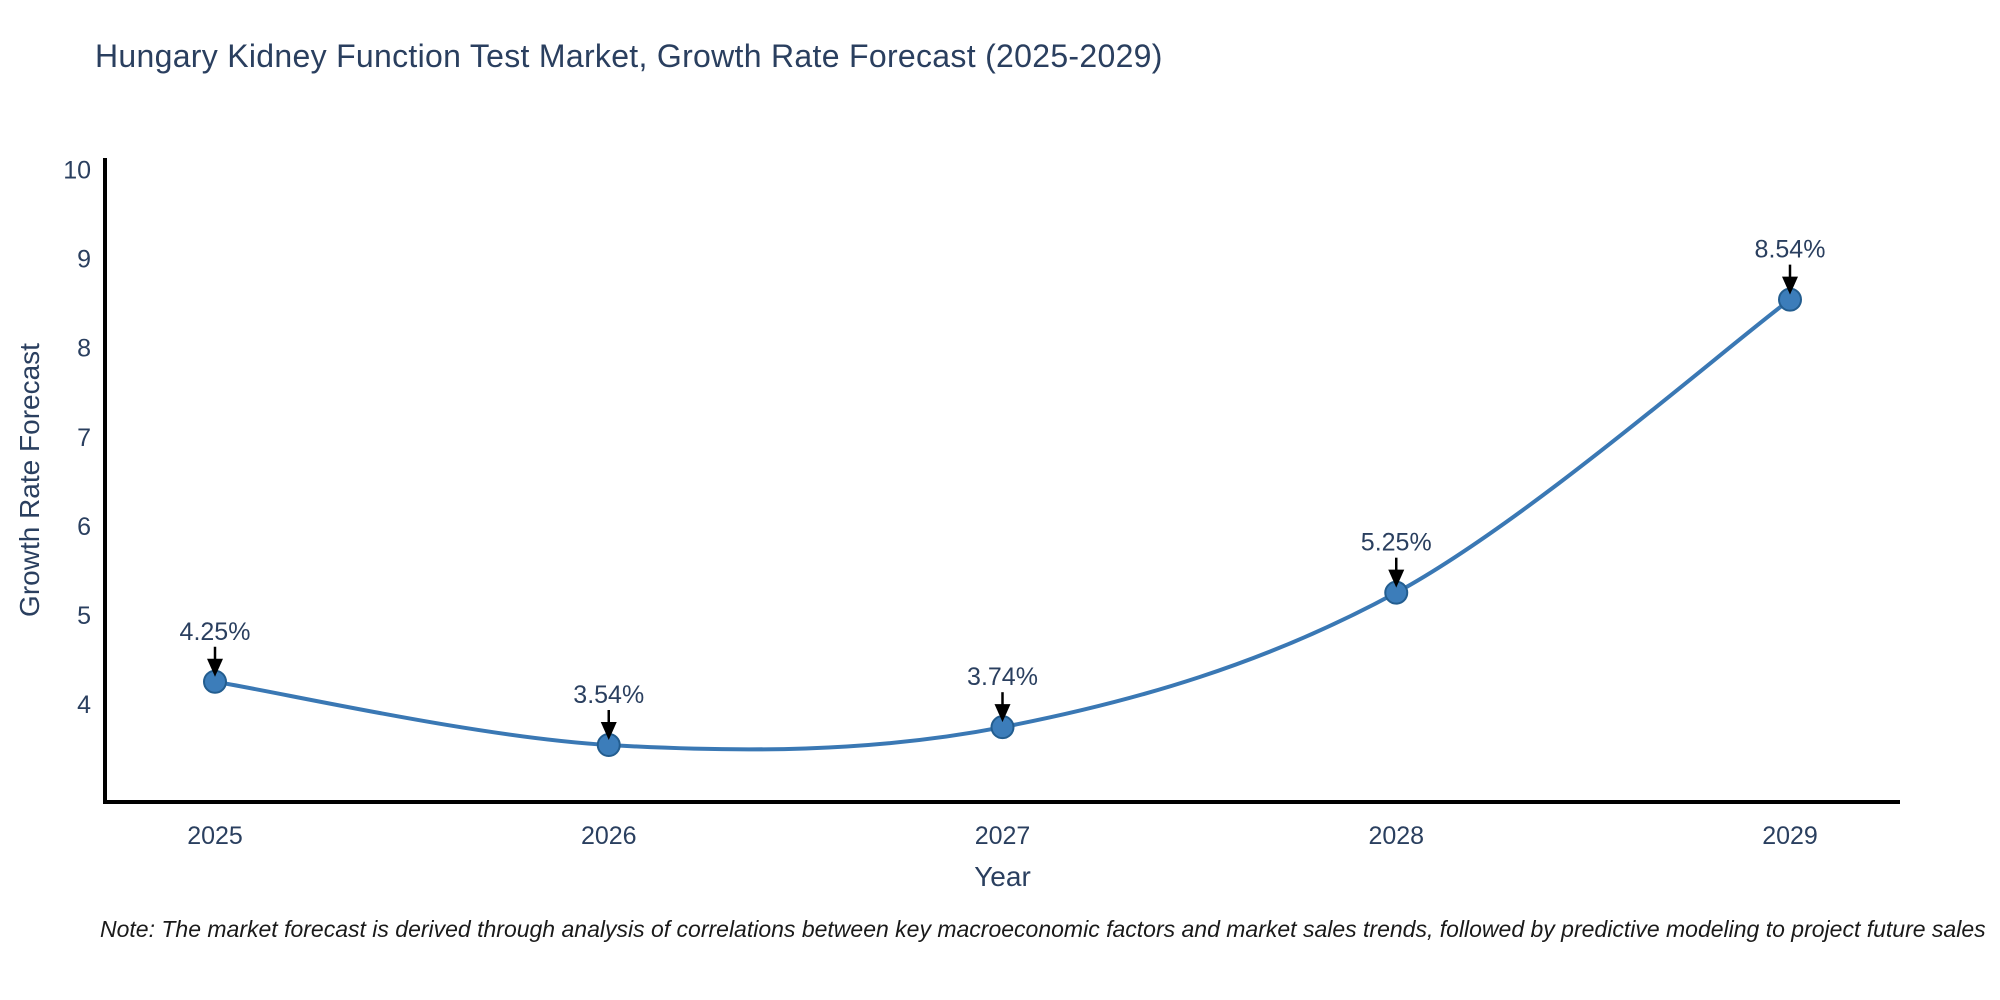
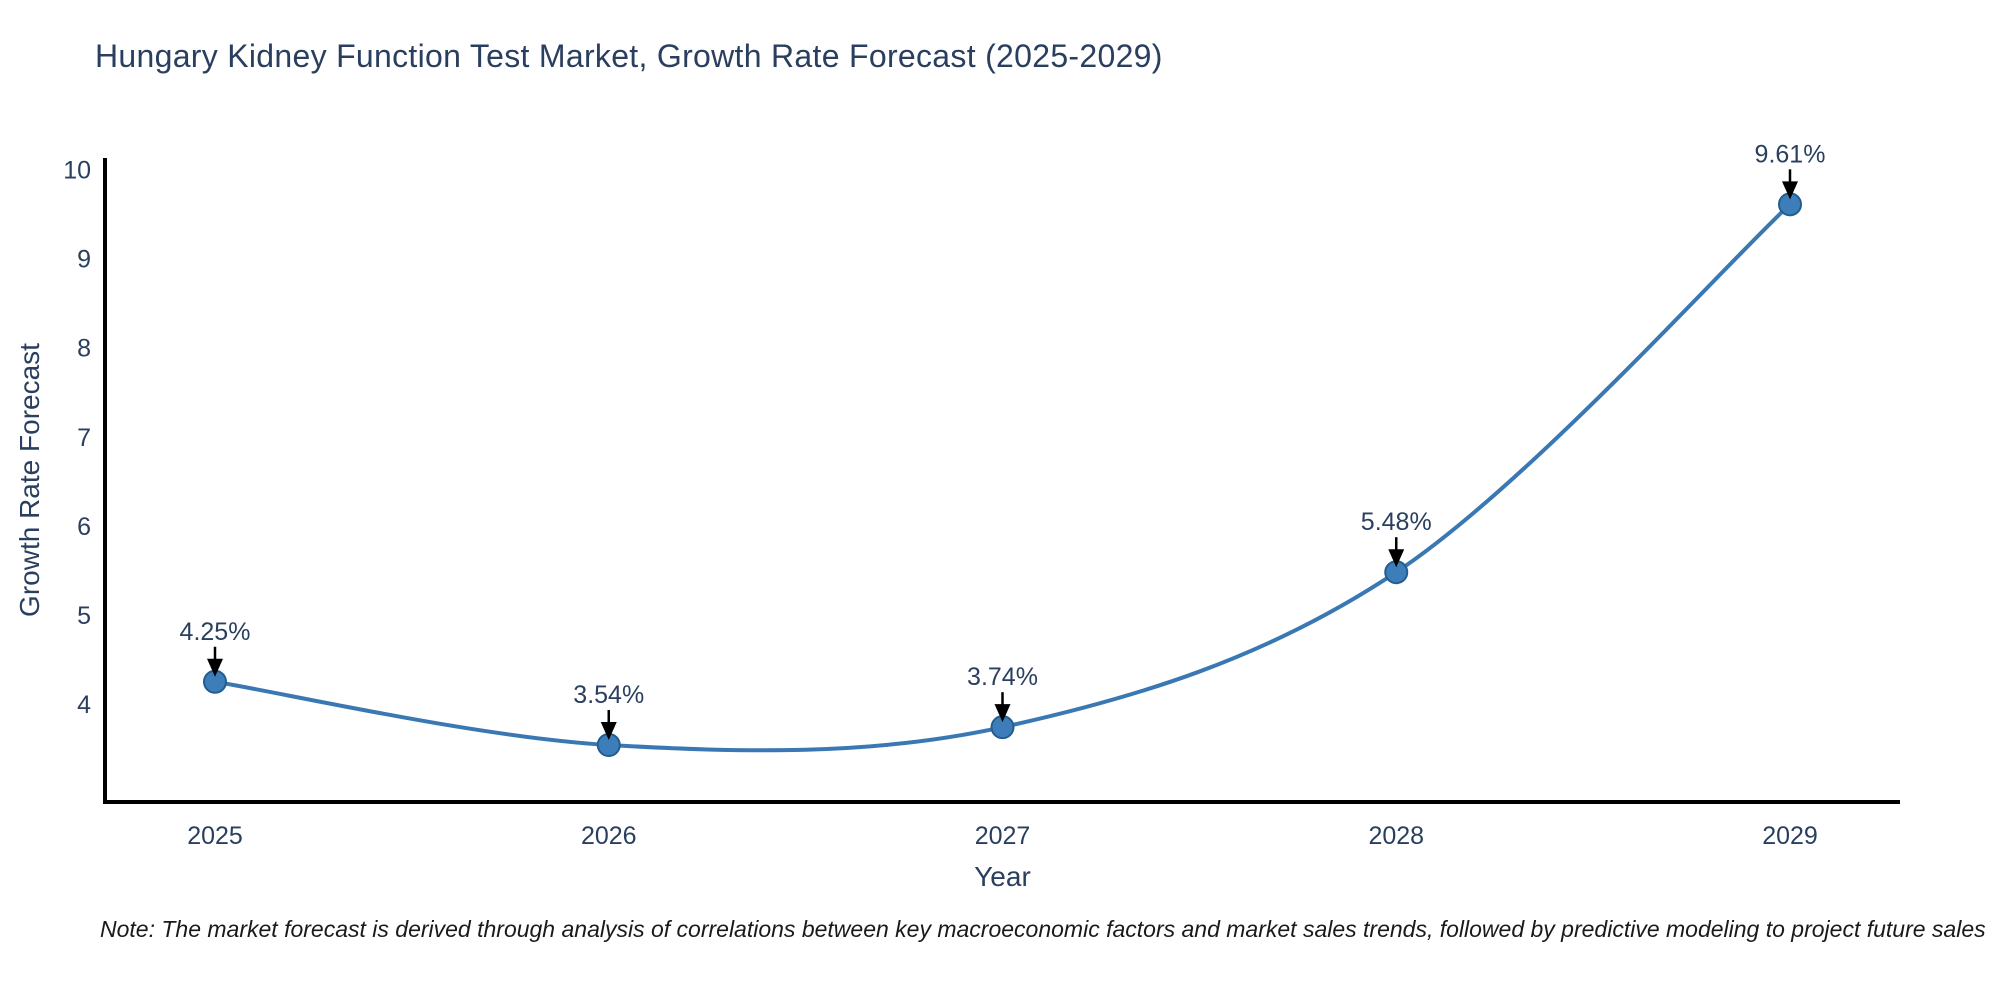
2028: 5.25% -> 5.48%
2029: 8.54% -> 9.61%
